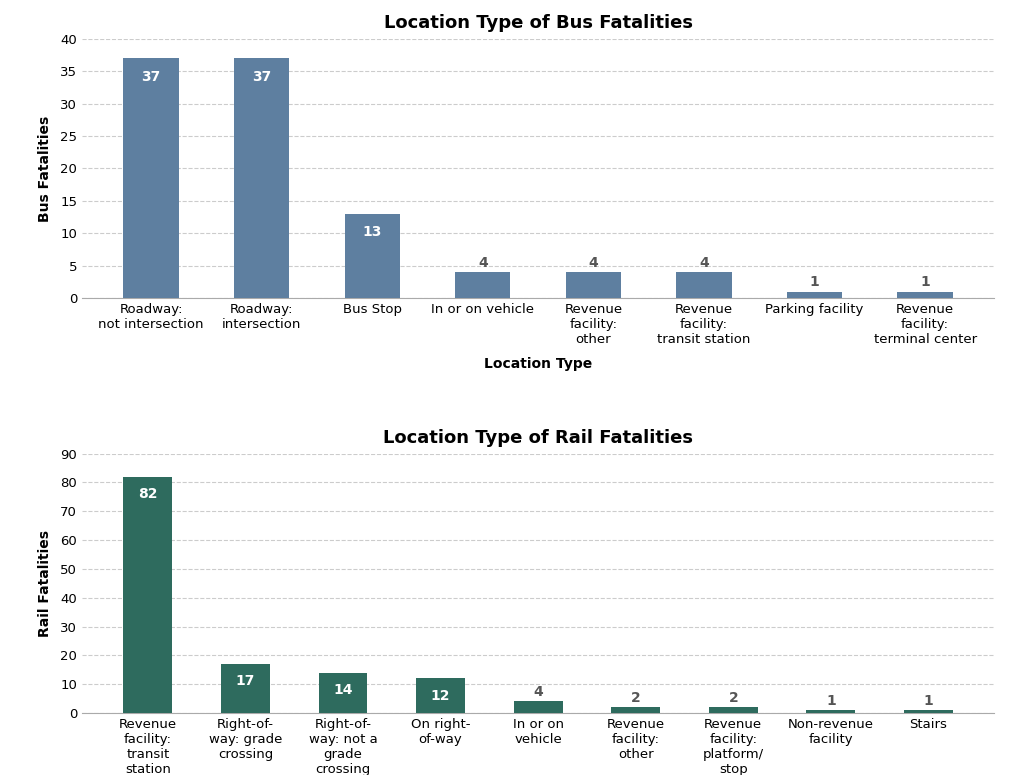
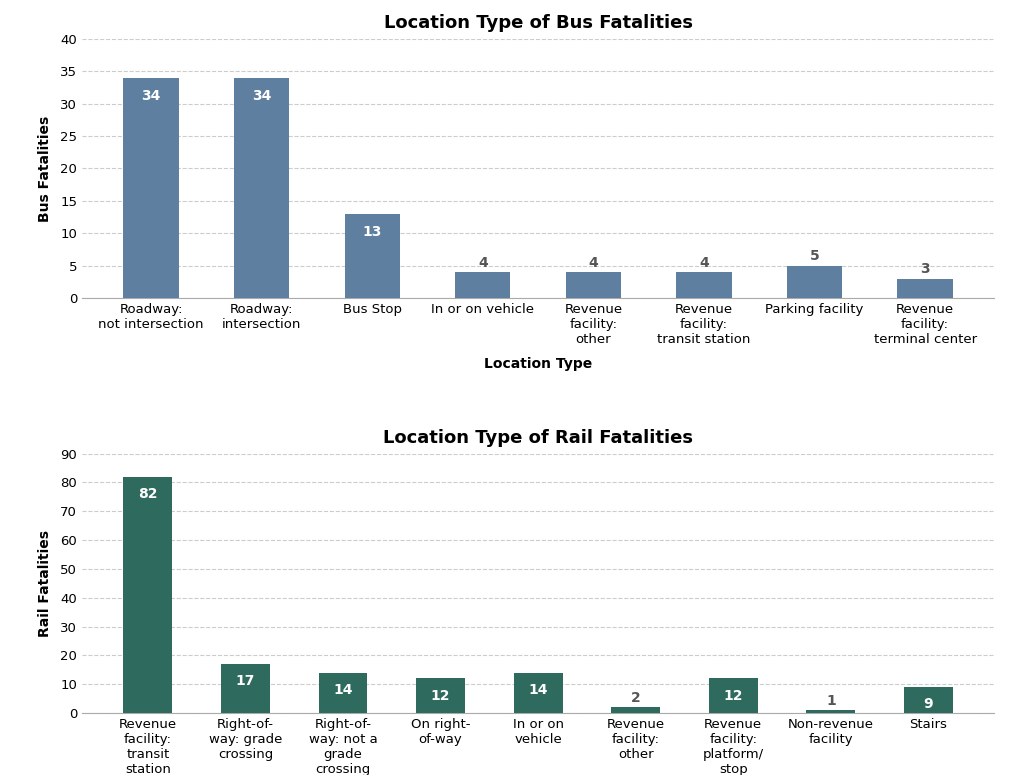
Location Type of Bus Fatalities/Roadway: not intersection: 37 -> 34
Location Type of Bus Fatalities/Roadway: intersection: 37 -> 34
Location Type of Bus Fatalities/Parking facility: 1 -> 5
Location Type of Bus Fatalities/Revenue facility: terminal center: 1 -> 3
Location Type of Rail Fatalities/In or on vehicle: 4 -> 14
Location Type of Rail Fatalities/Revenue facility: platform/ stop: 2 -> 12
Location Type of Rail Fatalities/Stairs: 1 -> 9
